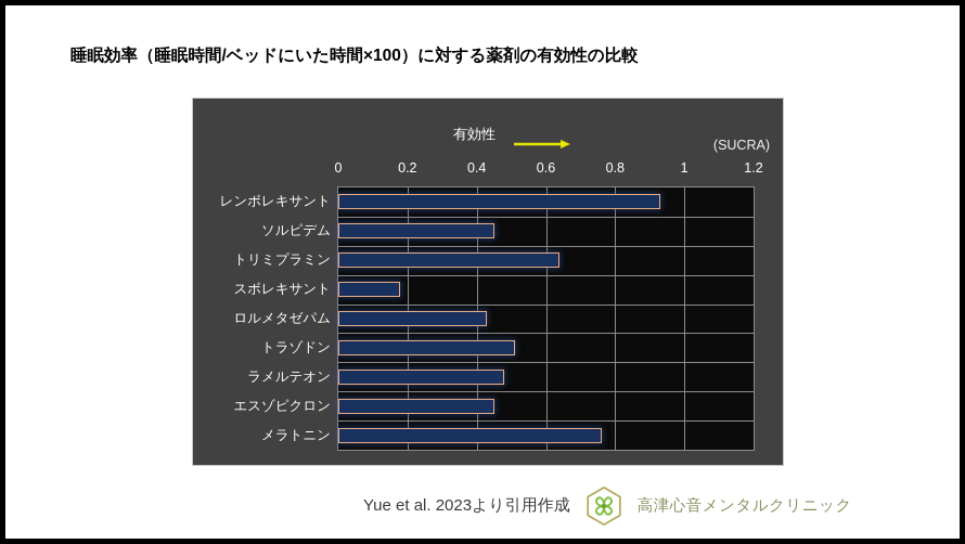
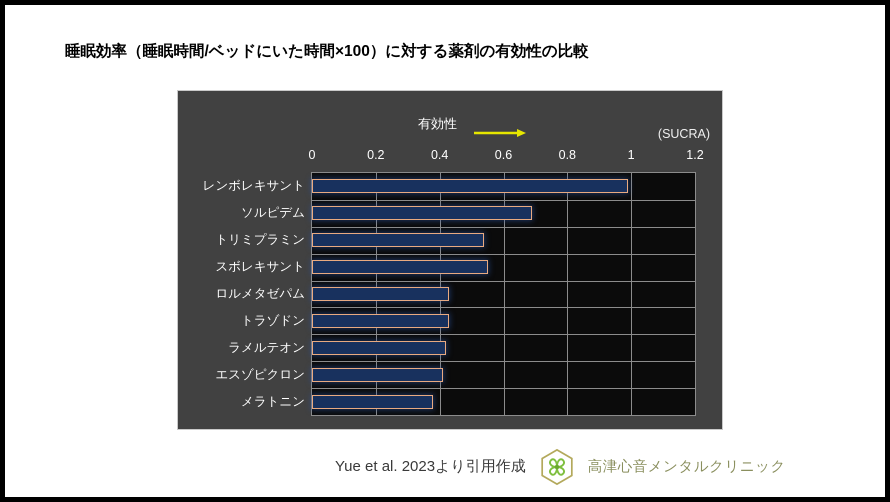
レンボレキサント: 0.93 -> 0.99
ソルピデム: 0.45 -> 0.69
トリミプラミン: 0.64 -> 0.54
スボレキサント: 0.18 -> 0.55
トラゾドン: 0.51 -> 0.43
ラメルテオン: 0.48 -> 0.42
エスゾピクロン: 0.45 -> 0.41
メラトニン: 0.76 -> 0.38
